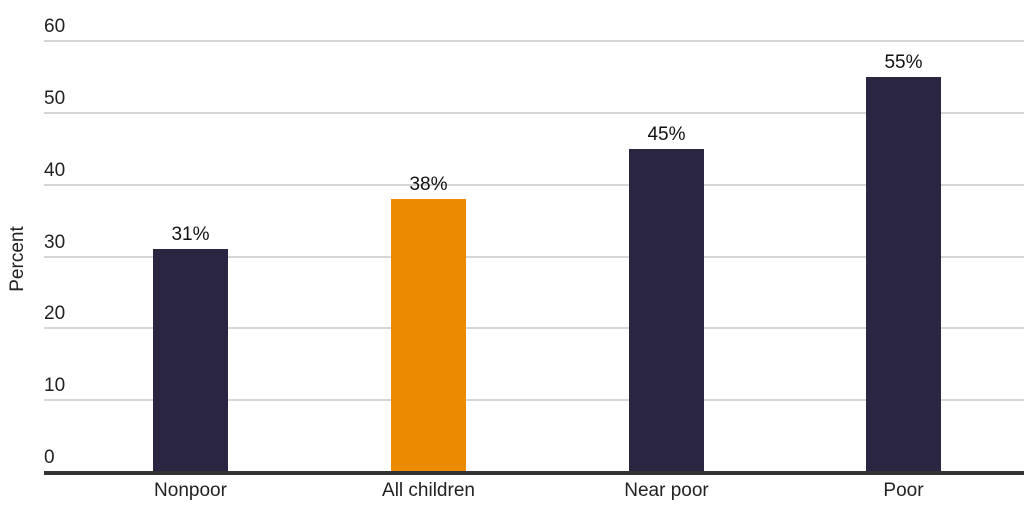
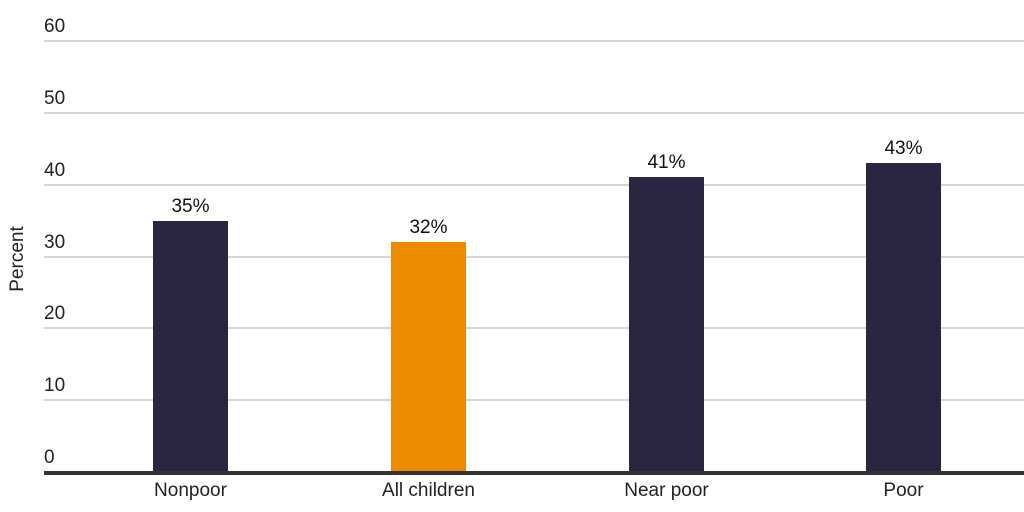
Nonpoor: 31% -> 35%
All children: 38% -> 32%
Near poor: 45% -> 41%
Poor: 55% -> 43%
